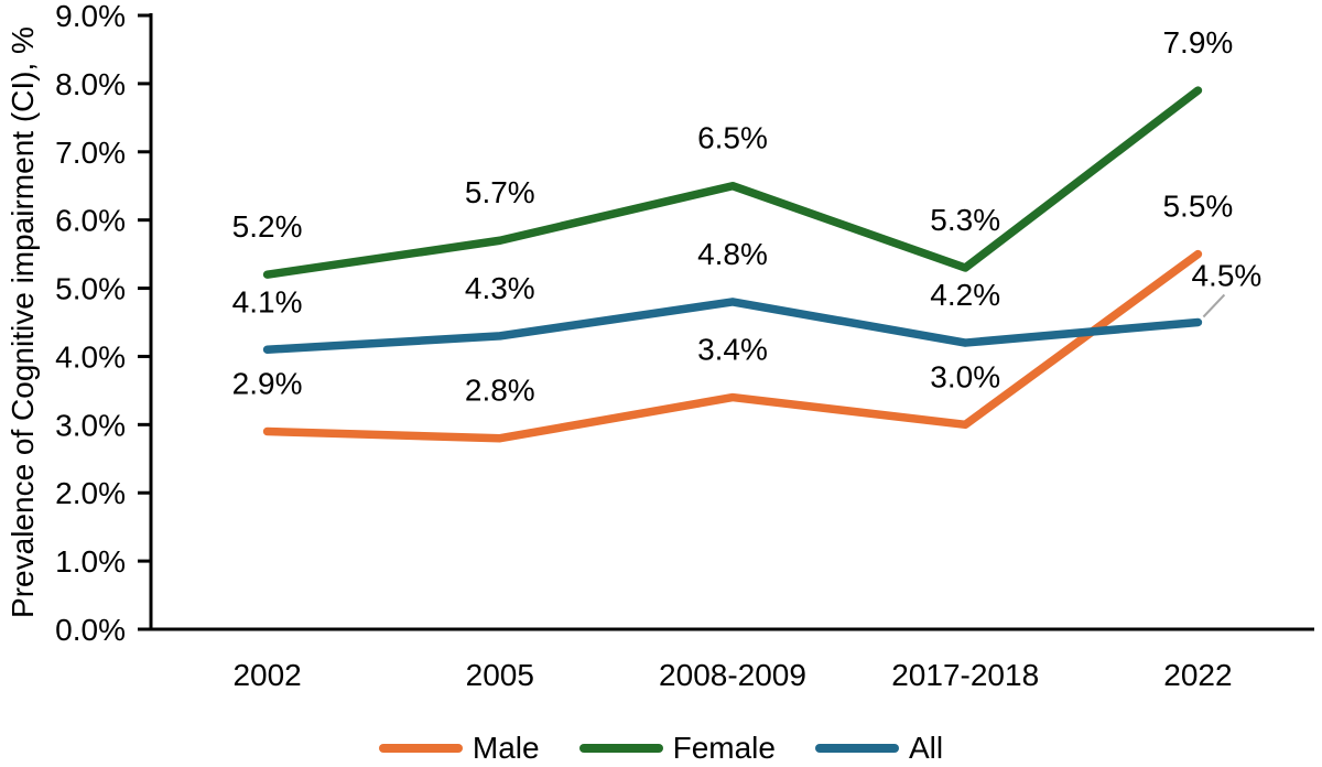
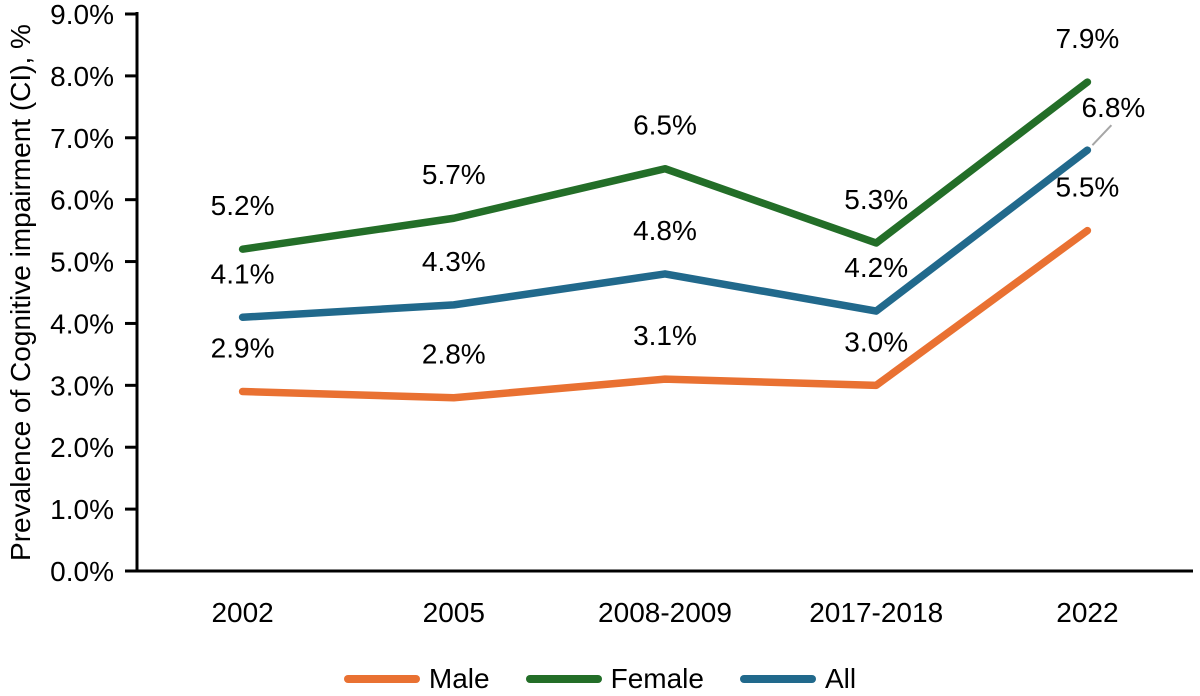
Male/2008-2009: 3.4% -> 3.1%
All/2022: 4.5% -> 6.8%
